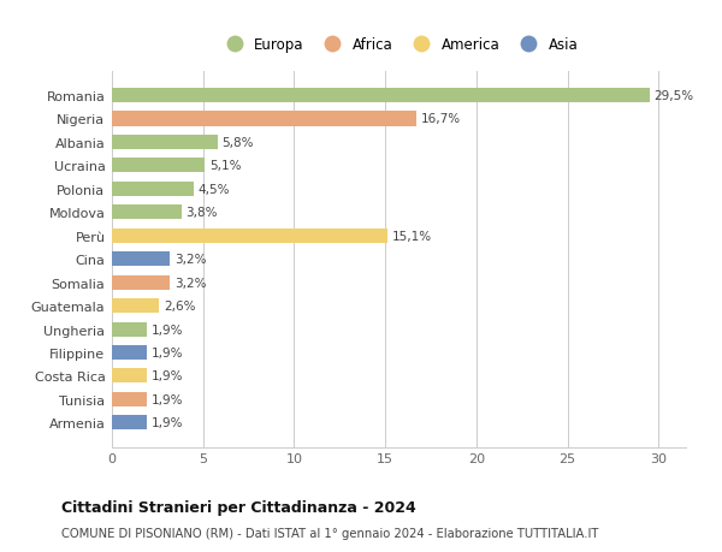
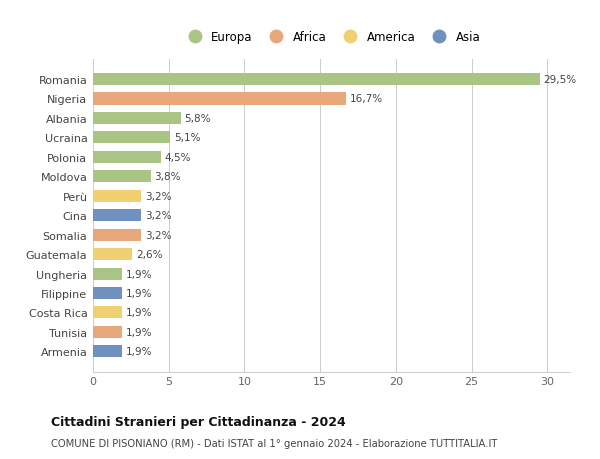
Perù: 15,1% -> 3,2%
